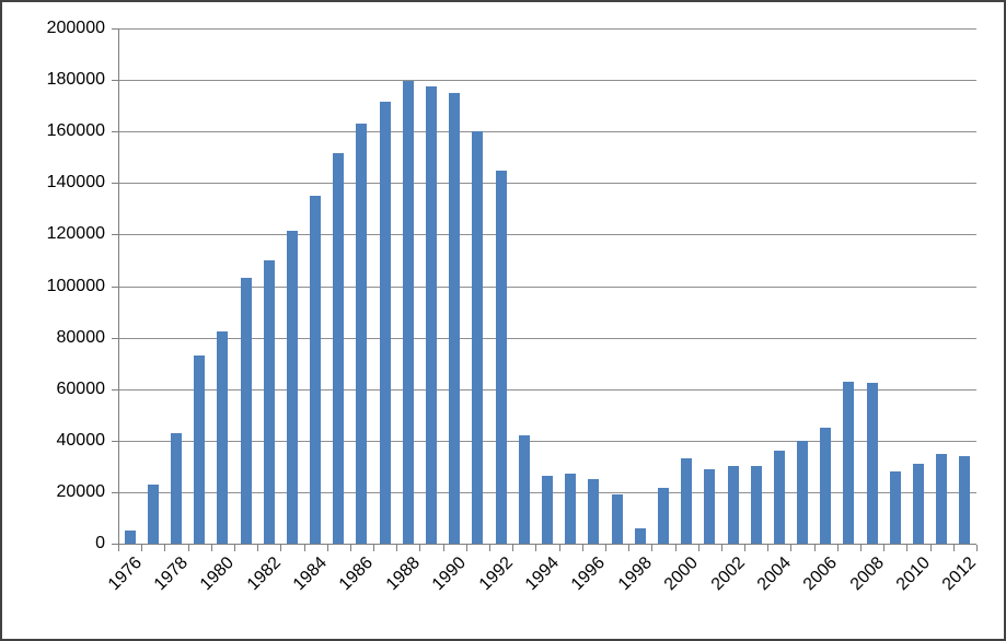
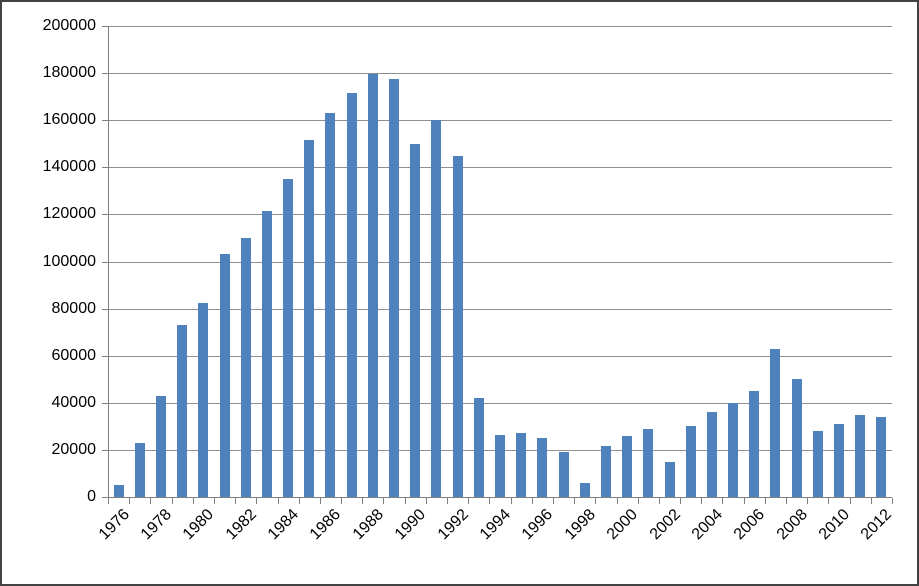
1990: 175000 -> 150000
2000: 33000 -> 26000
2002: 30000 -> 15000
2008: 62000 -> 50000
